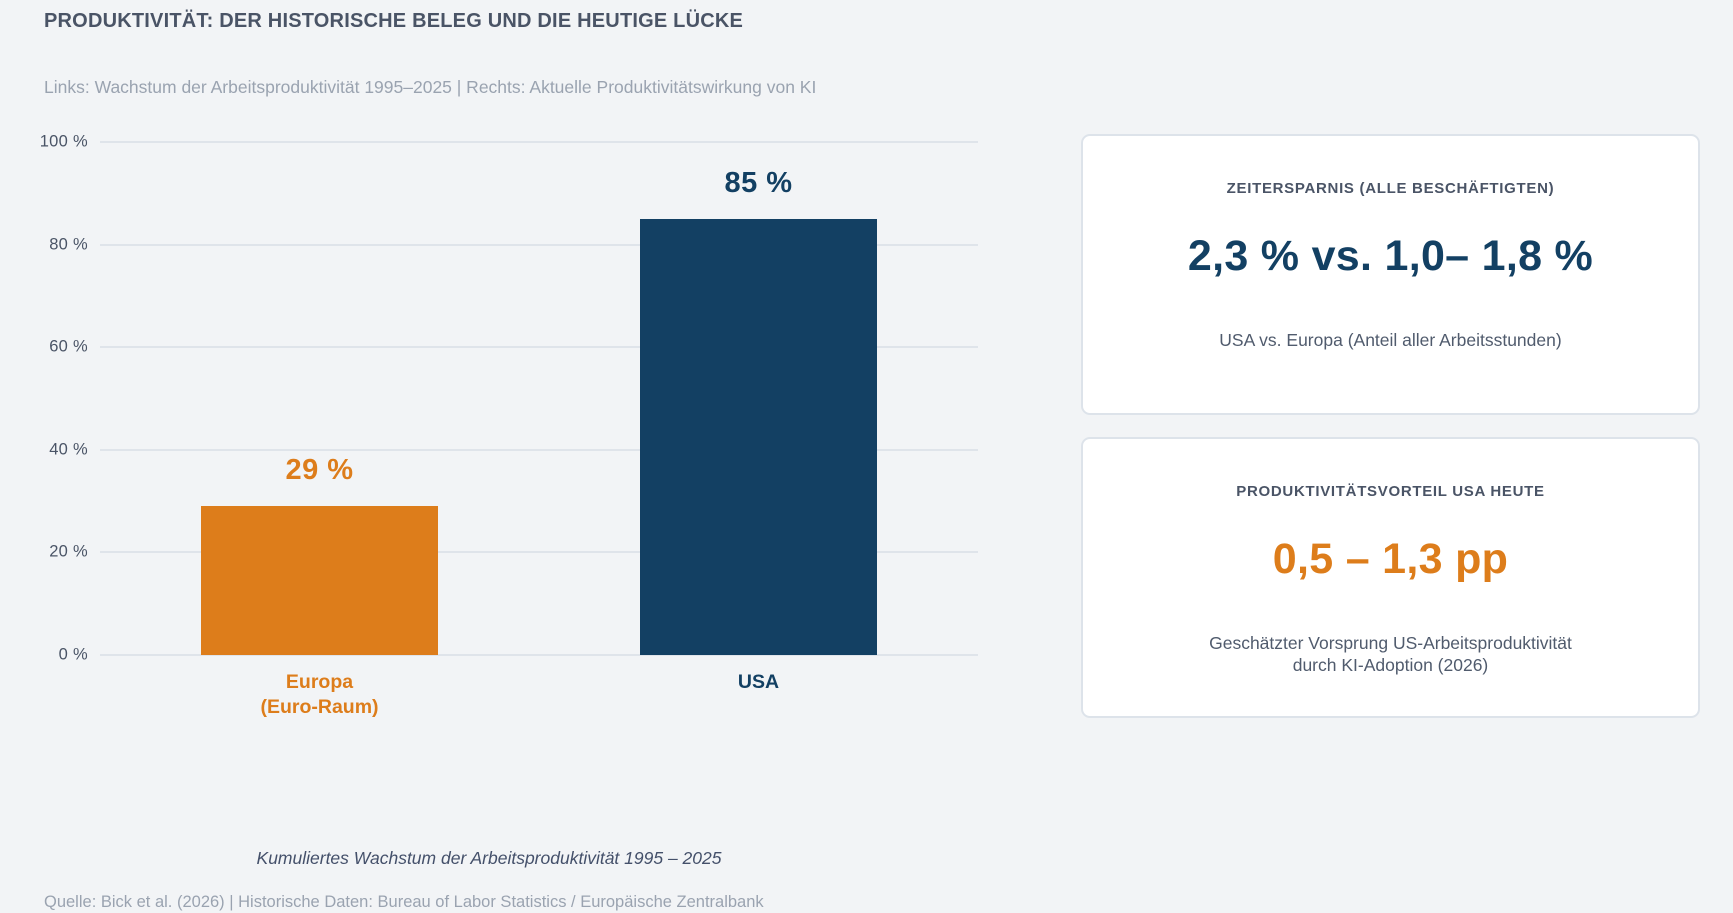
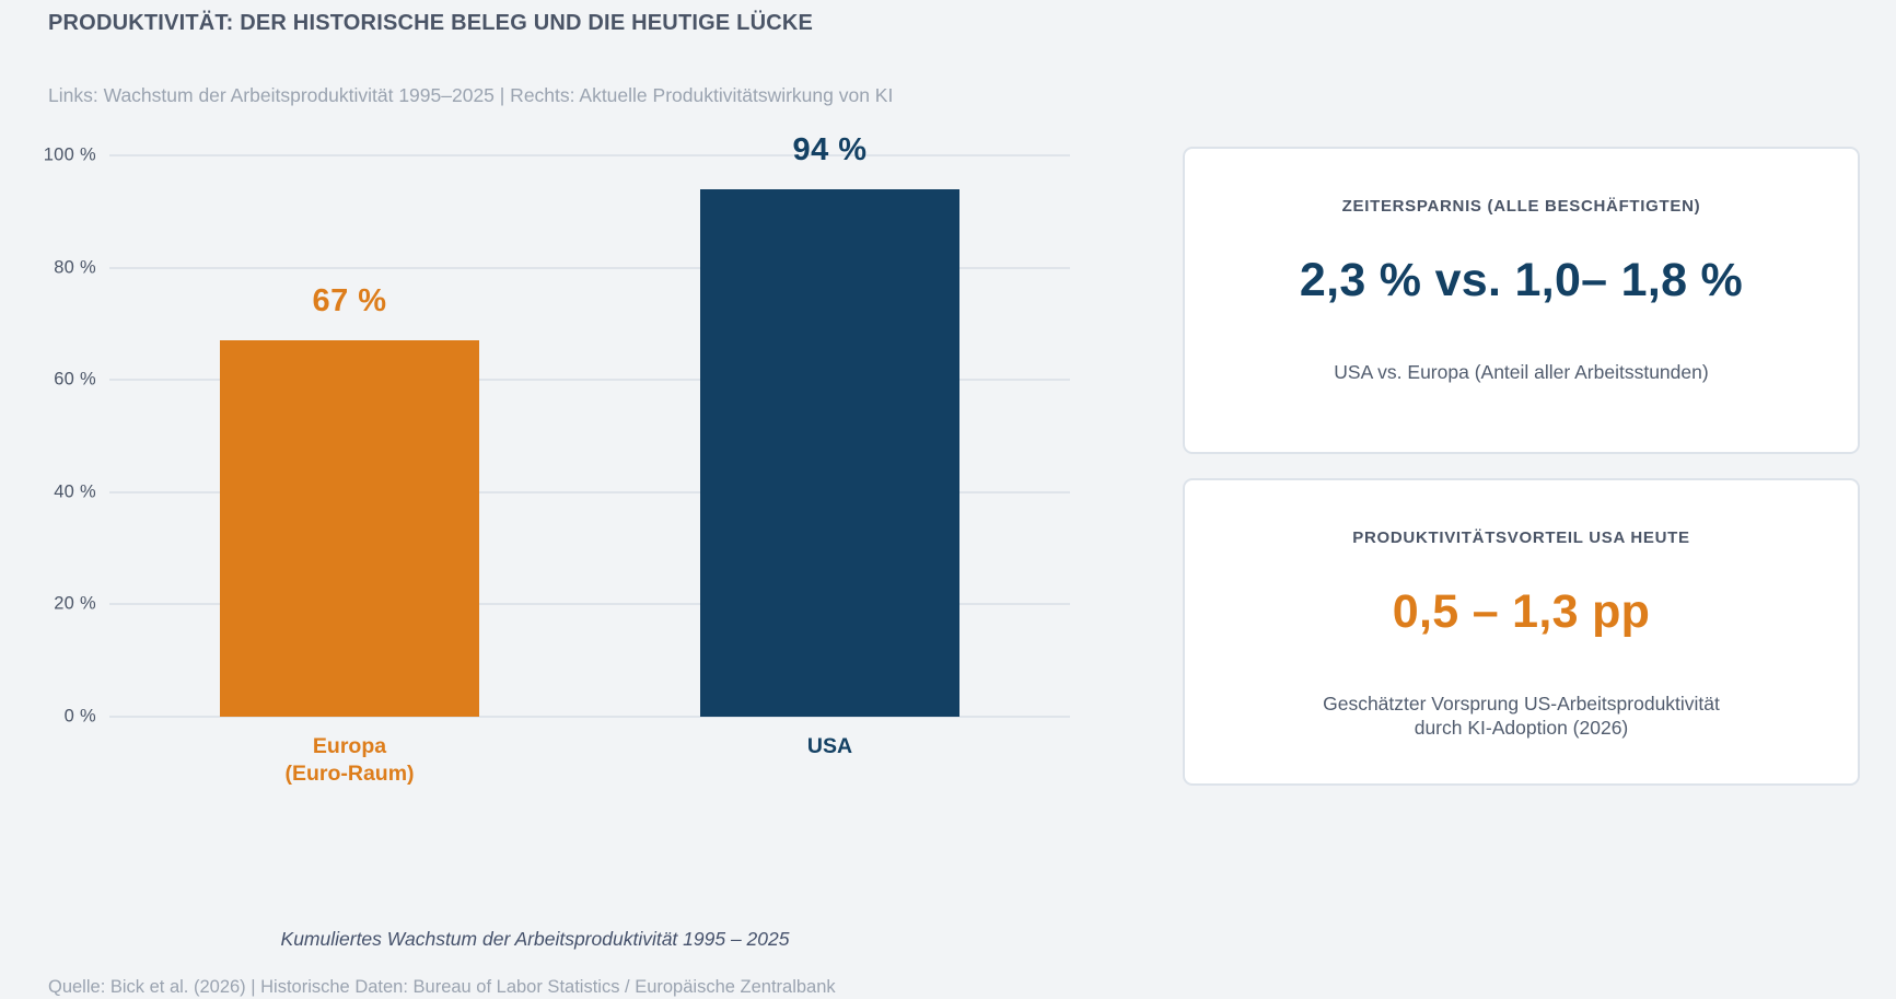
Europa (Euro-Raum): 29 -> 67
USA: 85 -> 94
